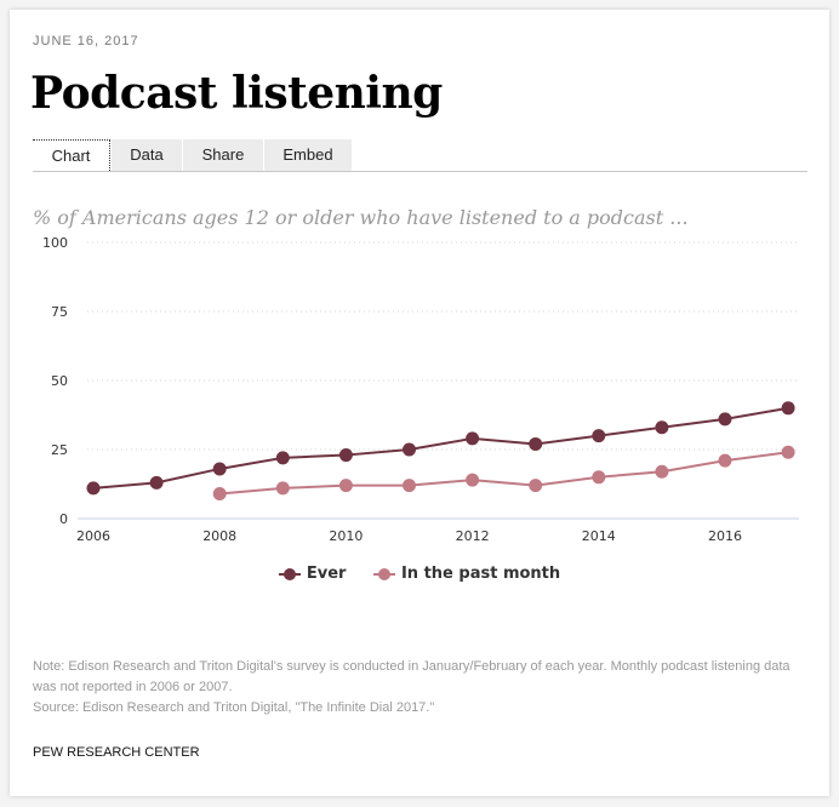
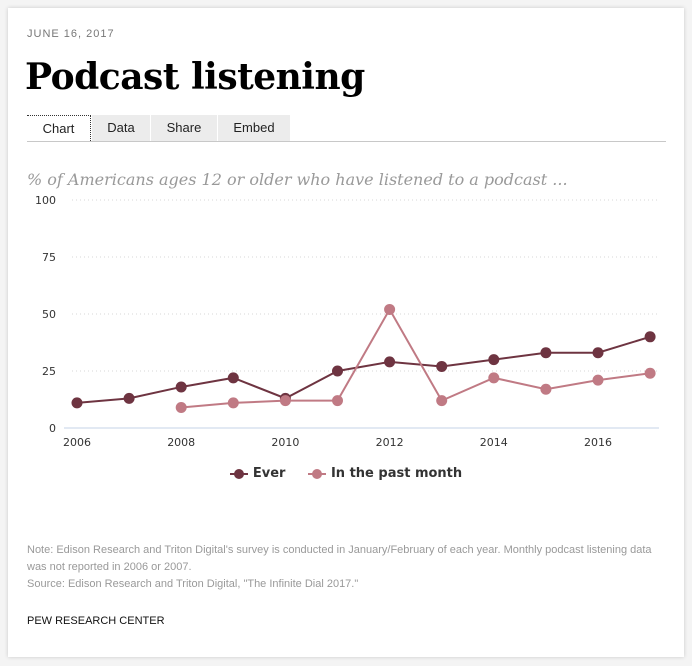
Ever/2010: 23 -> 13
In the past month/2012: 14 -> 52
In the past month/2014: 15 -> 22
Ever/2016: 36 -> 33
